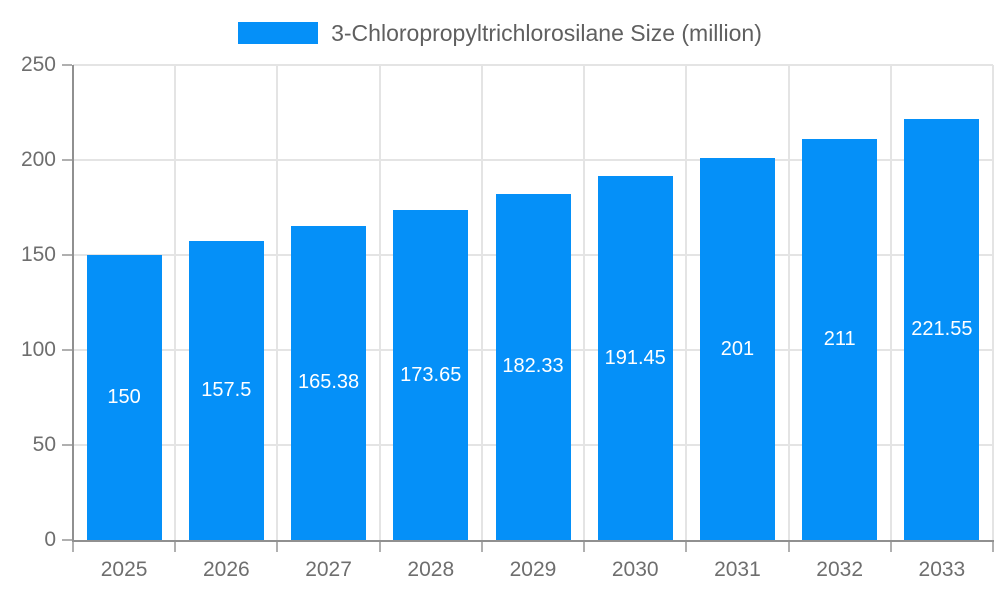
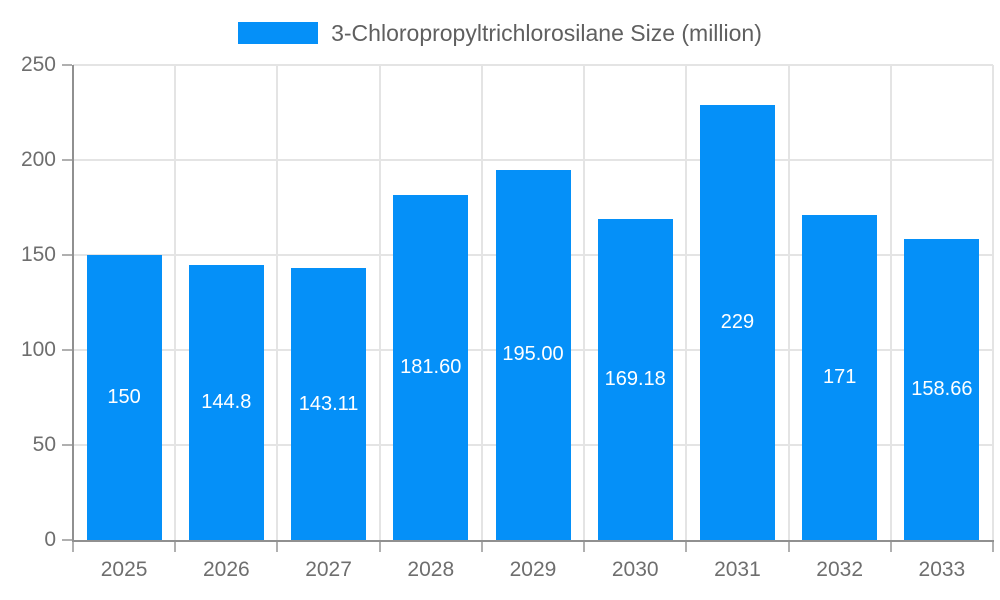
2026: 157.5 -> 144.8
2027: 165.38 -> 143.11
2028: 173.65 -> 181.60
2029: 182.33 -> 195.00
2030: 191.45 -> 169.18
2031: 201 -> 229
2032: 211 -> 171
2033: 221.55 -> 158.66
